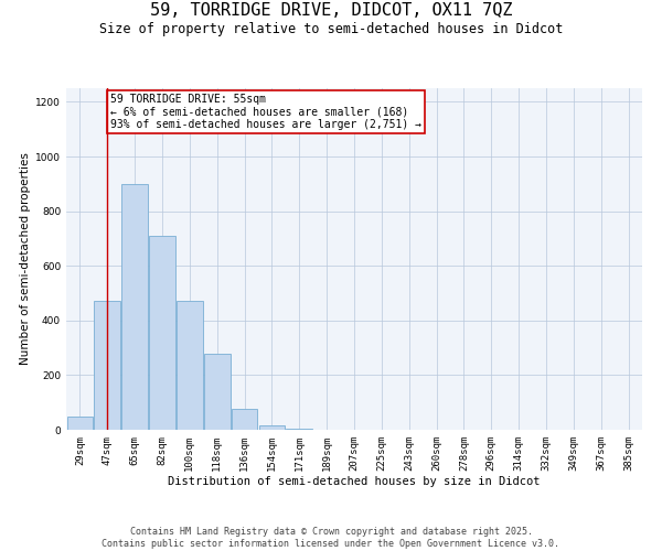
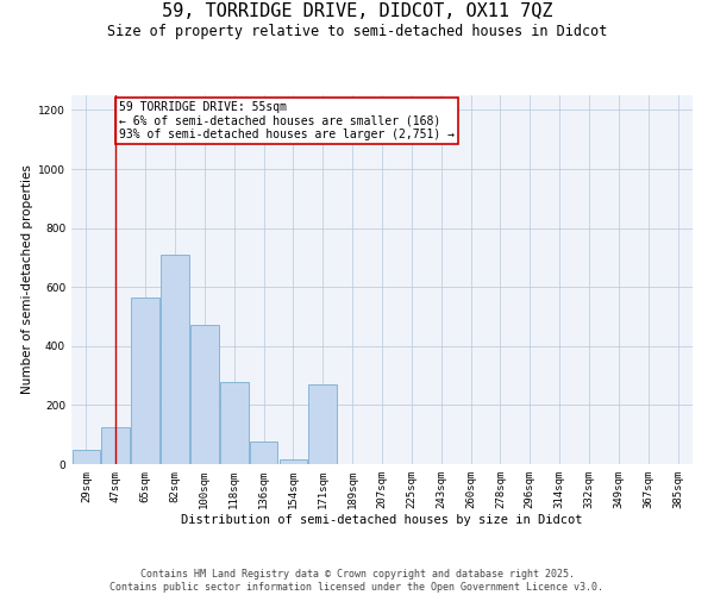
47sqm: 470 -> 125
65sqm: 900 -> 565
171sqm: 5 -> 270
